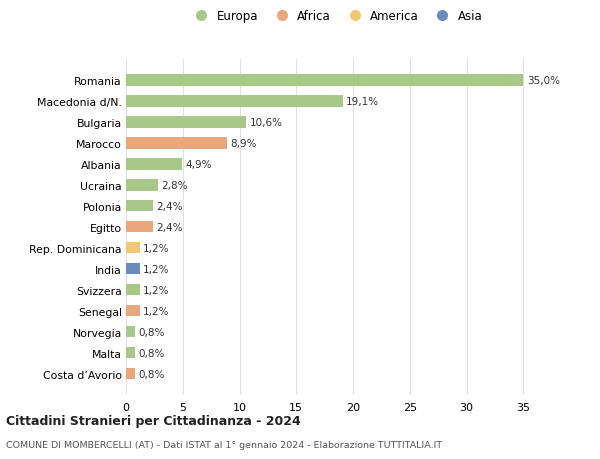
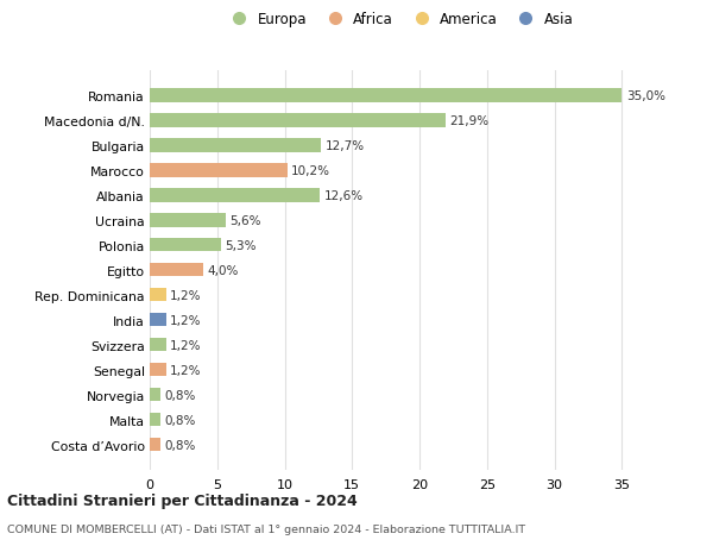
Macedonia d/N.: 19,1% -> 21,9%
Bulgaria: 10,6% -> 12,7%
Marocco: 8,9% -> 10,2%
Albania: 4,9% -> 12,6%
Ucraina: 2,8% -> 5,6%
Polonia: 2,4% -> 5,3%
Egitto: 2,4% -> 4,0%
